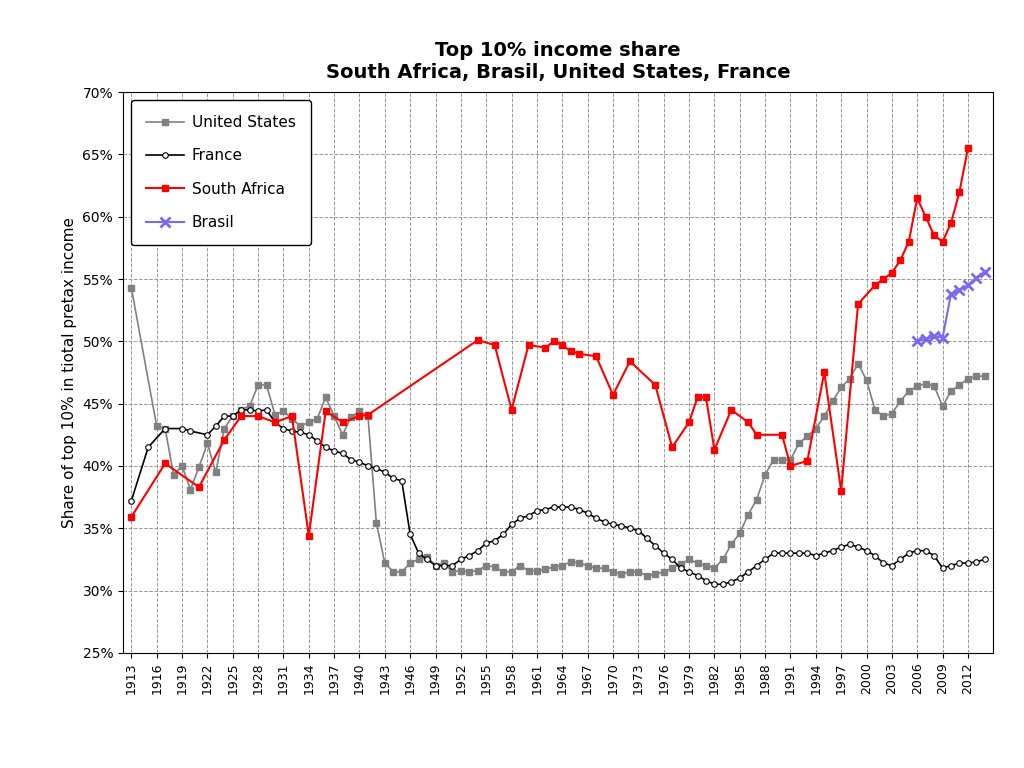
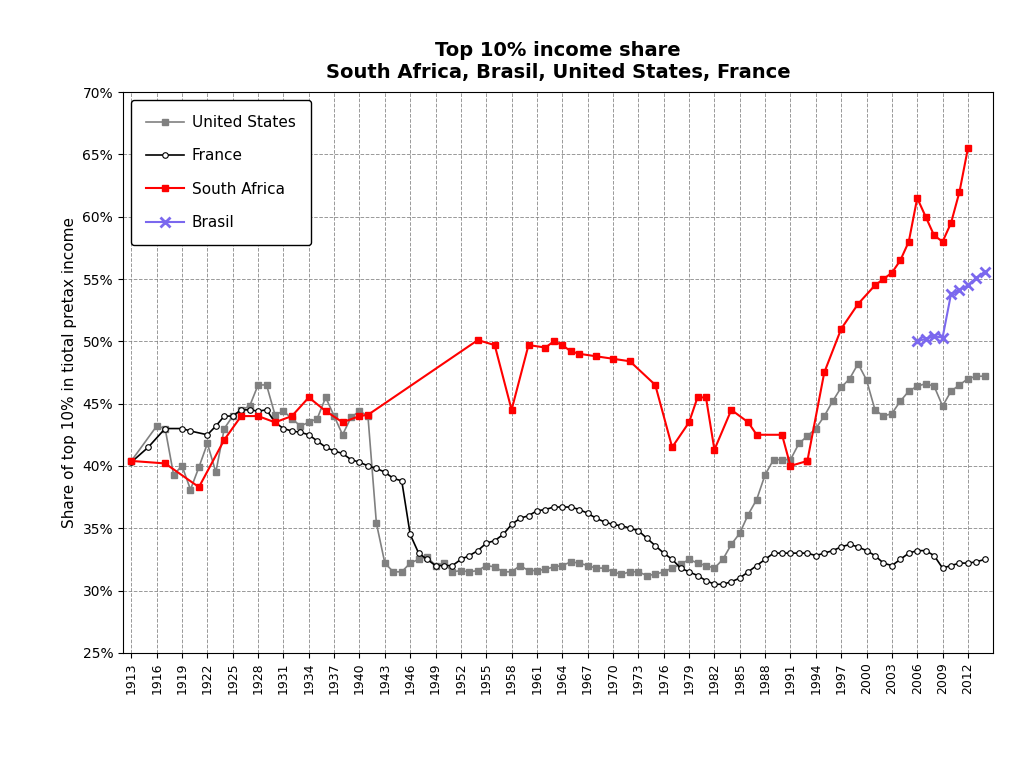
South Africa/1913: 35.9% -> 40.4%
United States/1913: 54.3% -> 40.4%
France/1913: 37.2% -> 40.3%
South Africa/1934: 34.4% -> 45.5%
South Africa/1970: 45.7% -> 48.6%
South Africa/1997: 38.0% -> 51.0%
